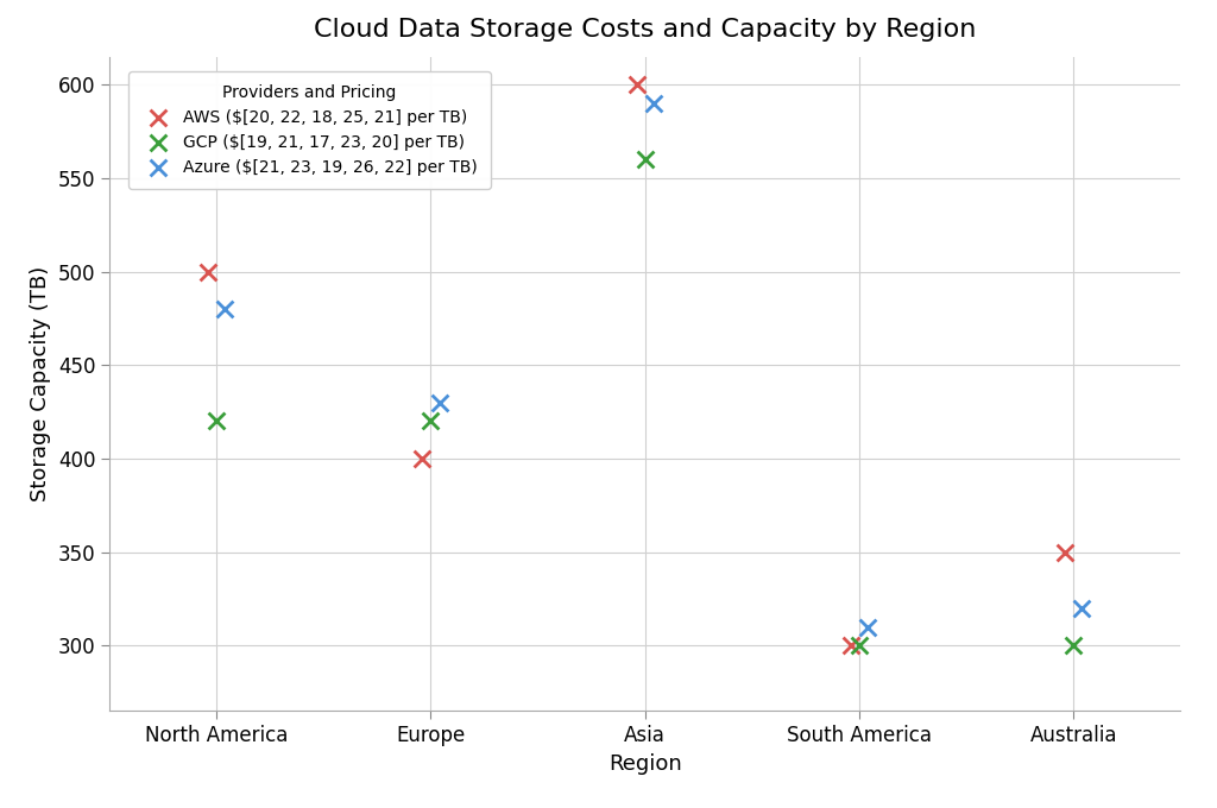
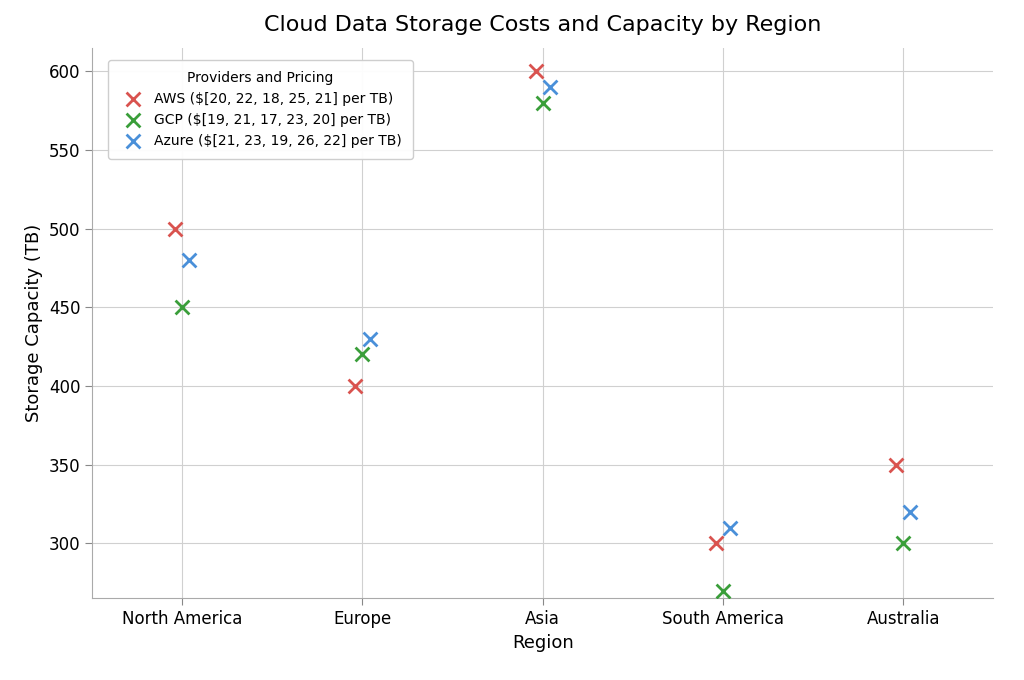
GCP ($[19, 21, 17, 23, 20] per TB)/North America: 420 -> 450
GCP ($[19, 21, 17, 23, 20] per TB)/Asia: 560 -> 580
GCP ($[19, 21, 17, 23, 20] per TB)/South America: 300 -> 270
